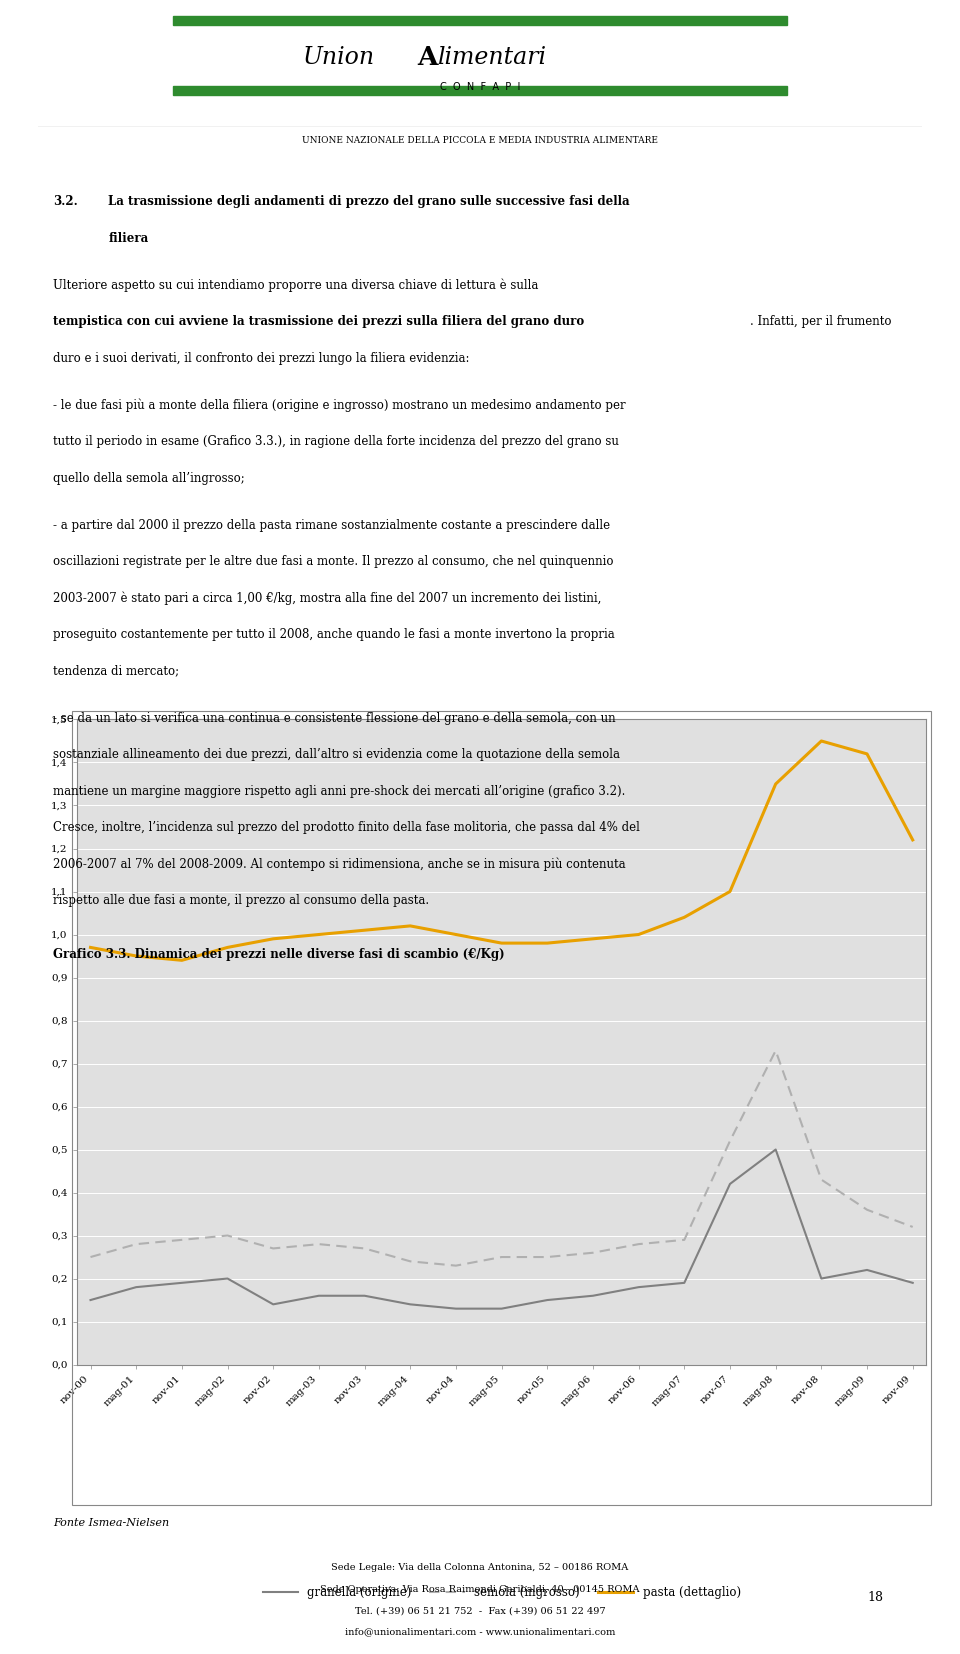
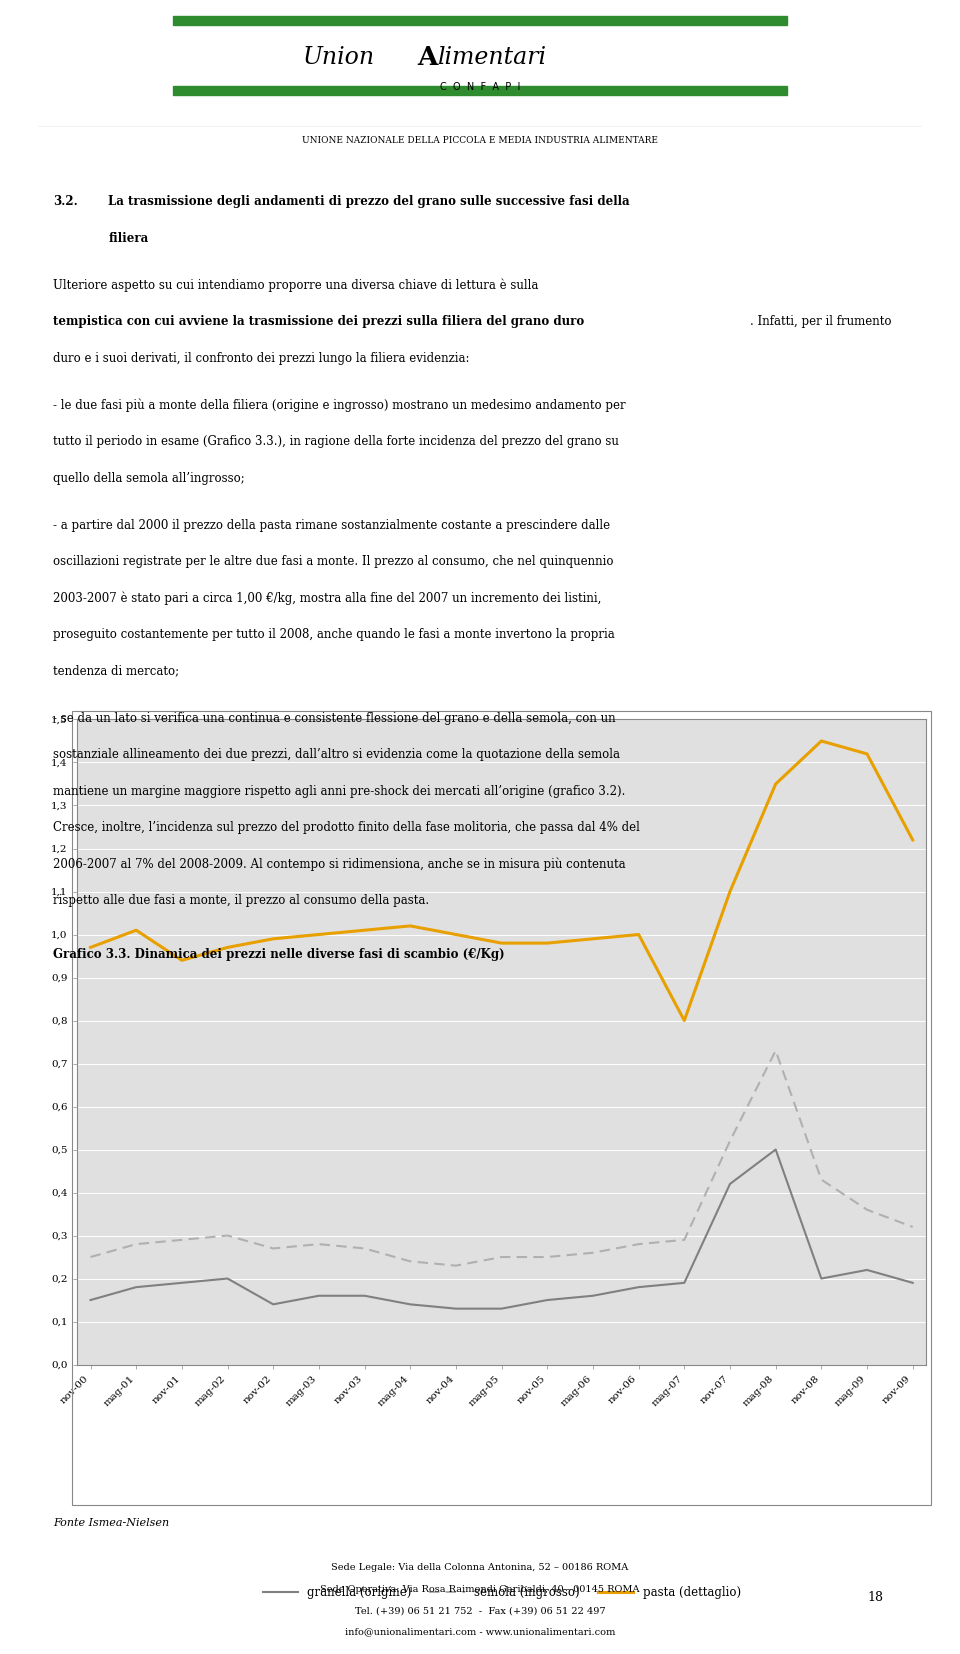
pasta (dettaglio)/mag-01: 0,95 -> 1,01
pasta (dettaglio)/mag-07: 1,04 -> 0,80
